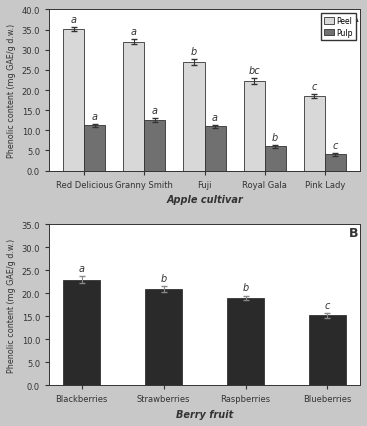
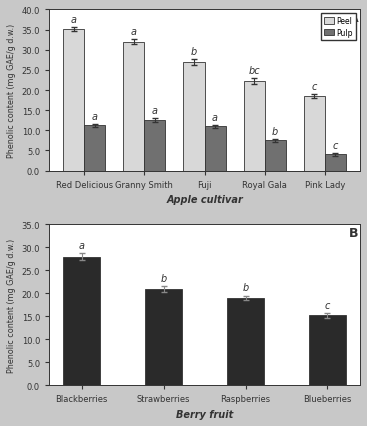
Pulp/Royal Gala: 6.0 -> 7.5
Blackberries: 23.0 -> 28.0
